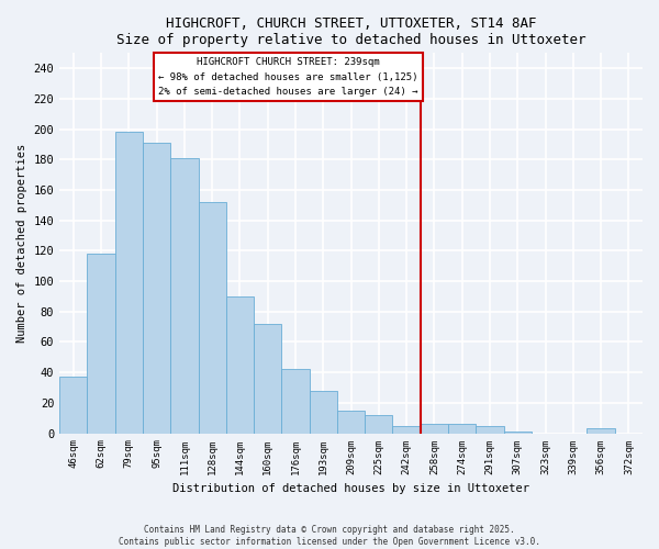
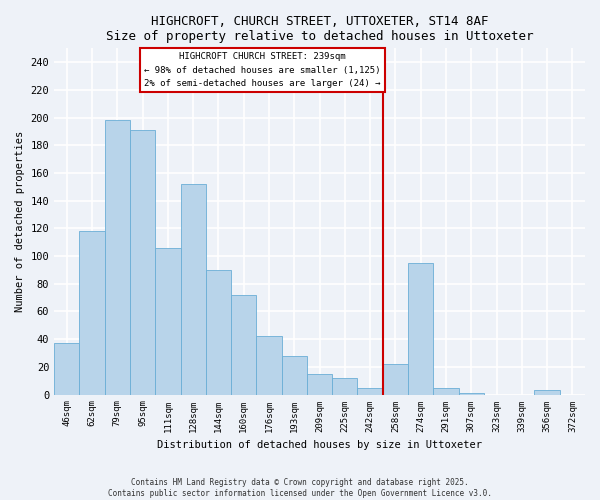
111sqm: 181 -> 106
258sqm: 6 -> 22
274sqm: 6 -> 95
